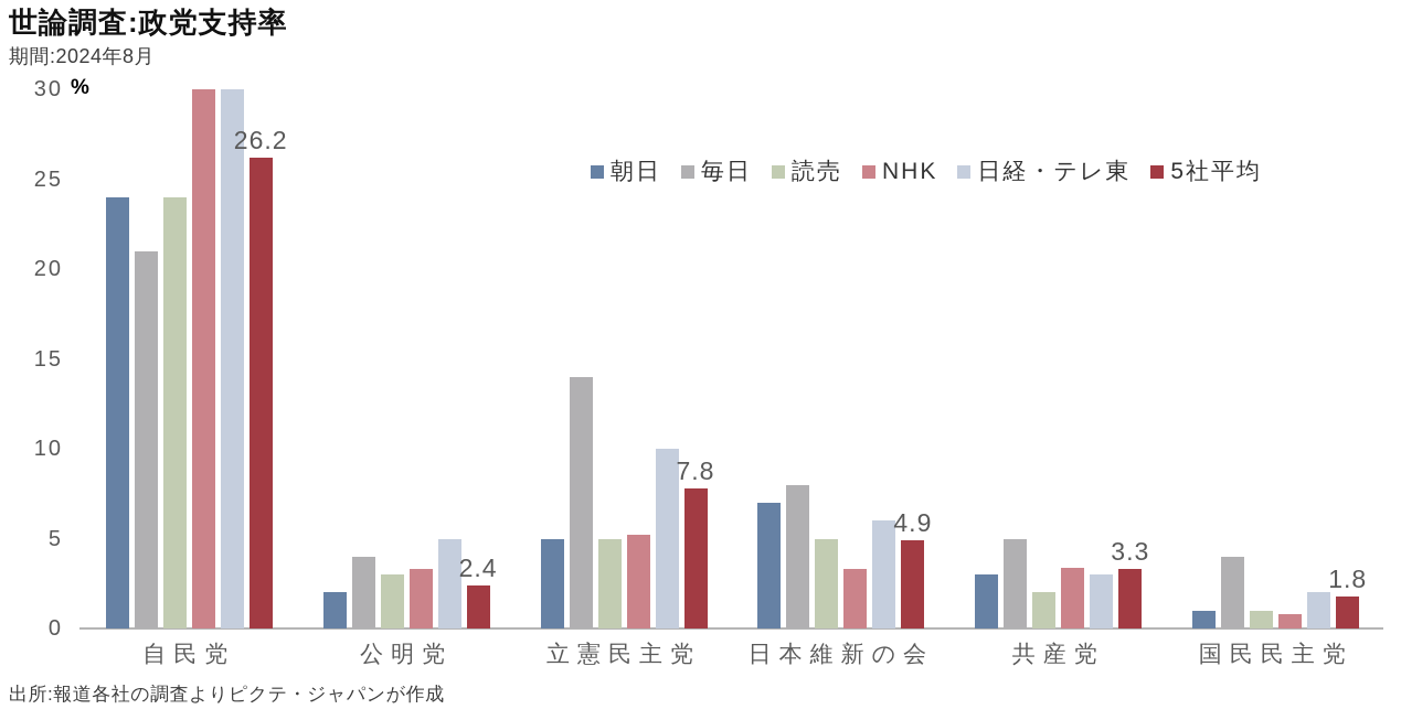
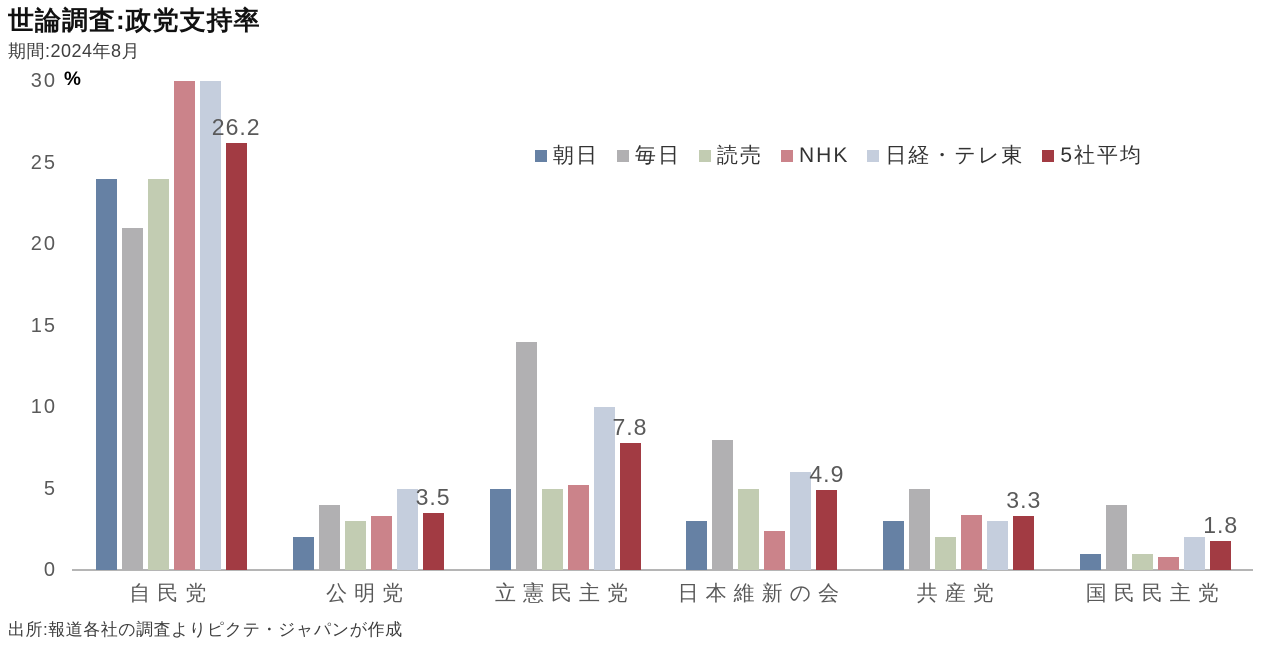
5社平均/公明党: 2.4 -> 3.5
朝日/日本維新の会: 7 -> 3
NHK/日本維新の会: 3.3 -> 2.4
